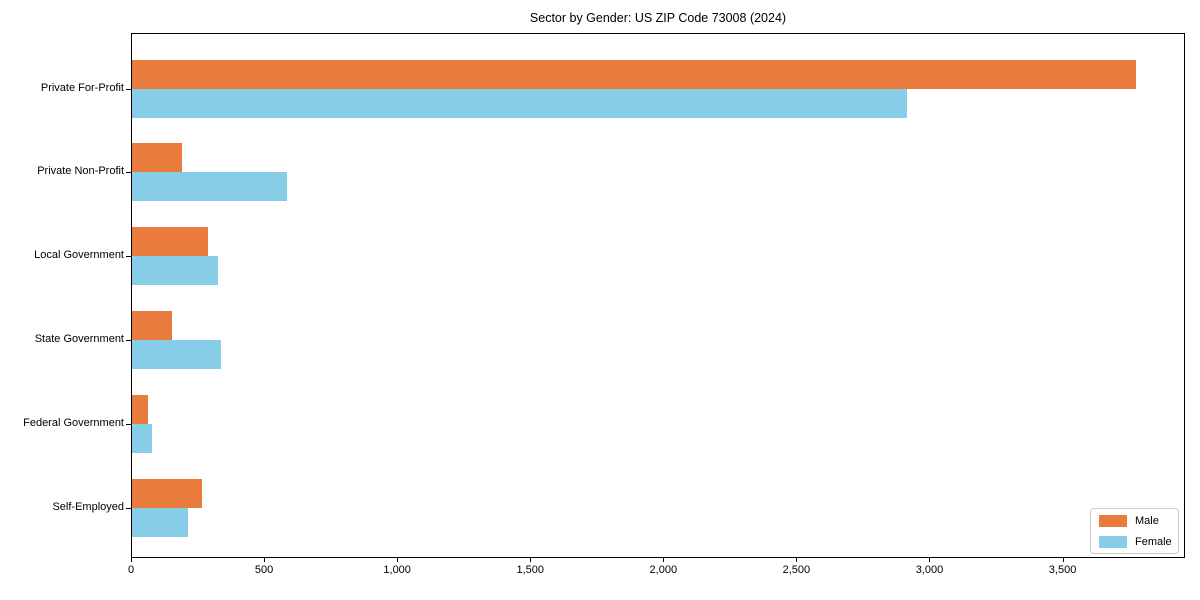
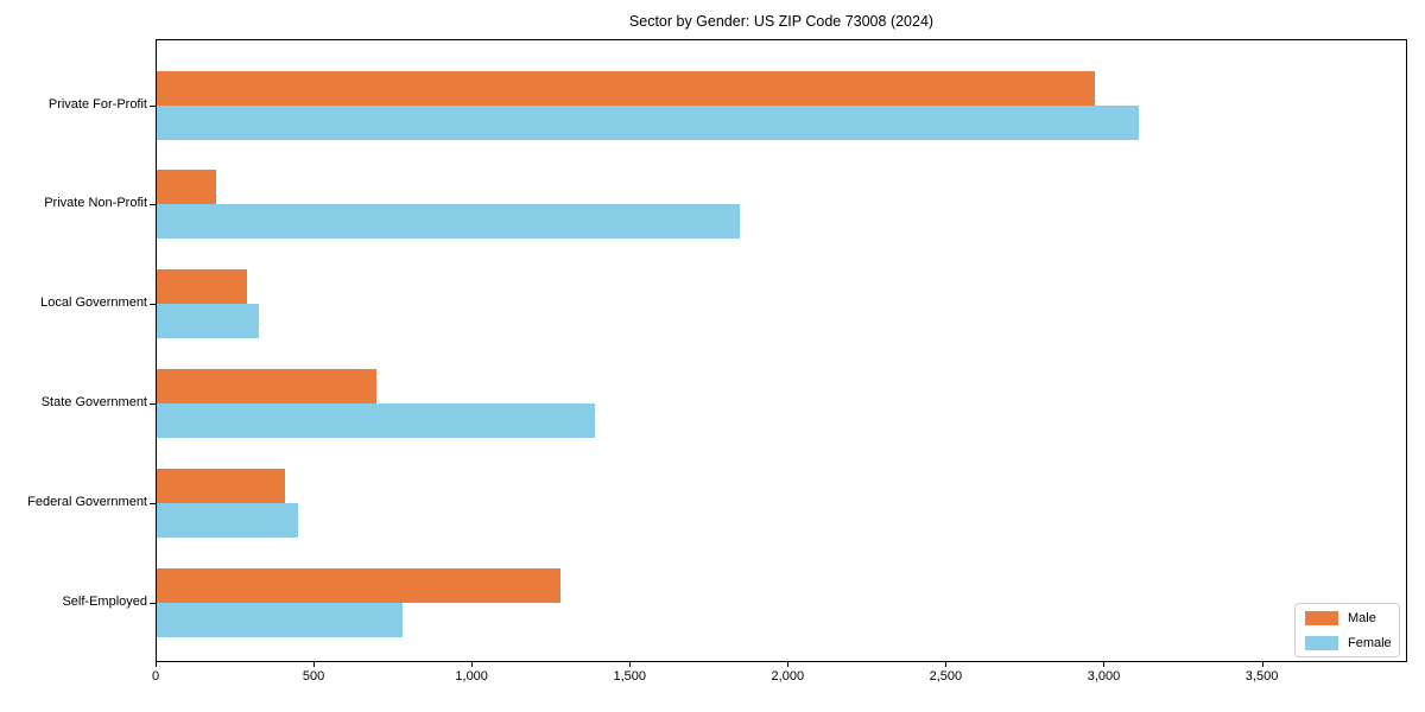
Male/Private For-Profit: 3780 -> 2970
Female/Private For-Profit: 2920 -> 3110
Female/Private Non-Profit: 580 -> 1850
Male/State Government: 160 -> 700
Female/State Government: 340 -> 1390
Male/Federal Government: 60 -> 410
Female/Federal Government: 80 -> 450
Male/Self-Employed: 260 -> 1280
Female/Self-Employed: 220 -> 780
